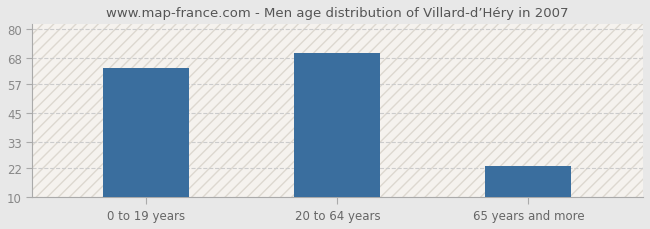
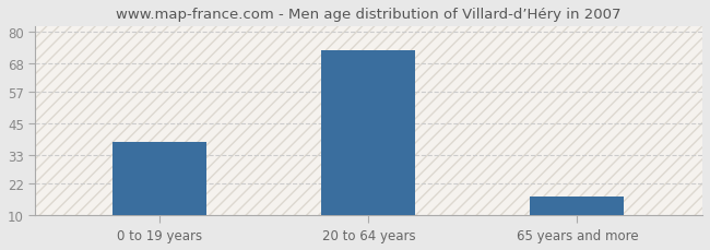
0 to 19 years: 64 -> 38
20 to 64 years: 70 -> 73
65 years and more: 23 -> 17
